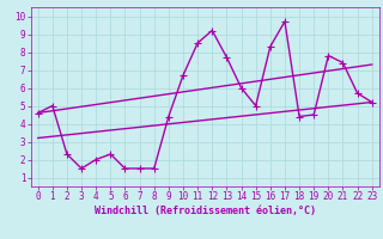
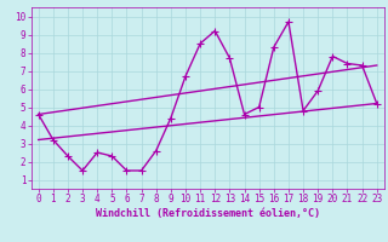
1: 5.0 -> 3.2
4: 2.0 -> 2.5
8: 1.5 -> 2.6
14: 6.0 -> 4.6
18: 4.4 -> 4.8
19: 4.5 -> 5.9
22: 5.7 -> 7.3
